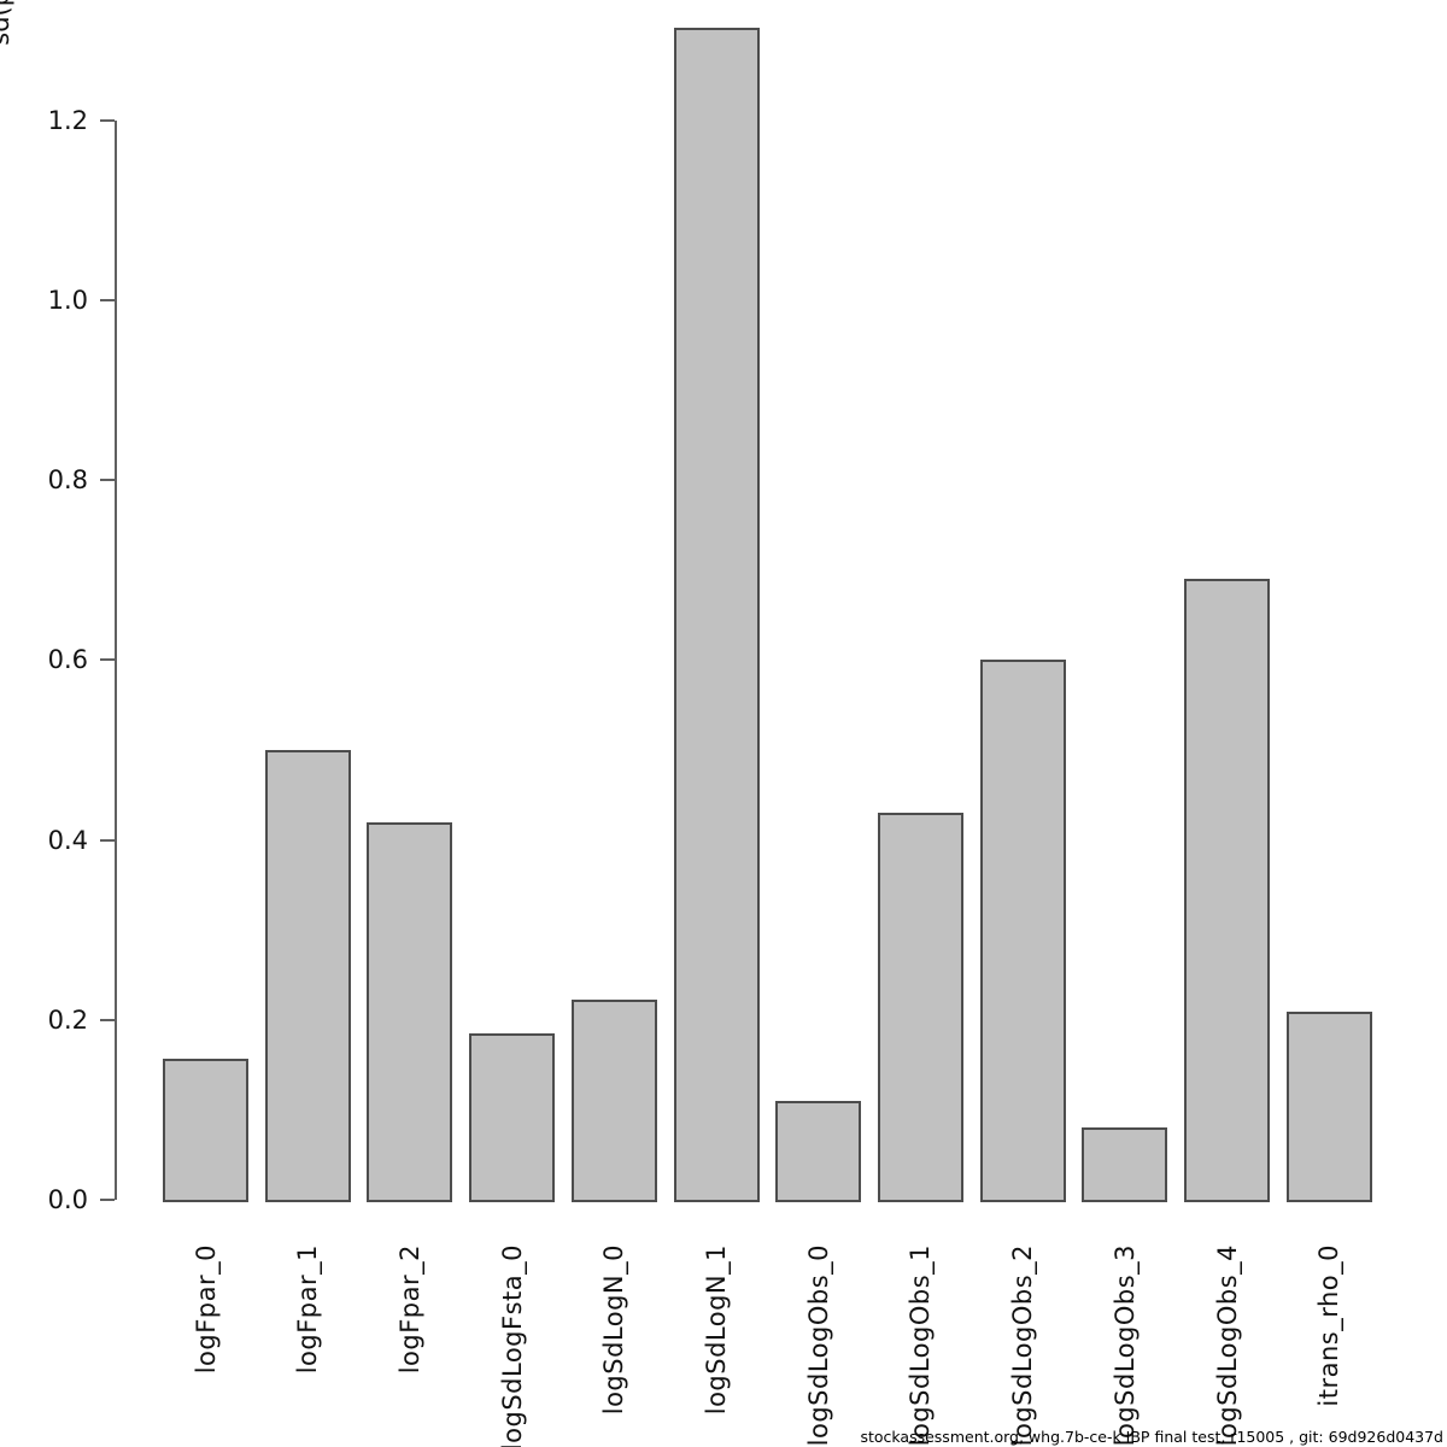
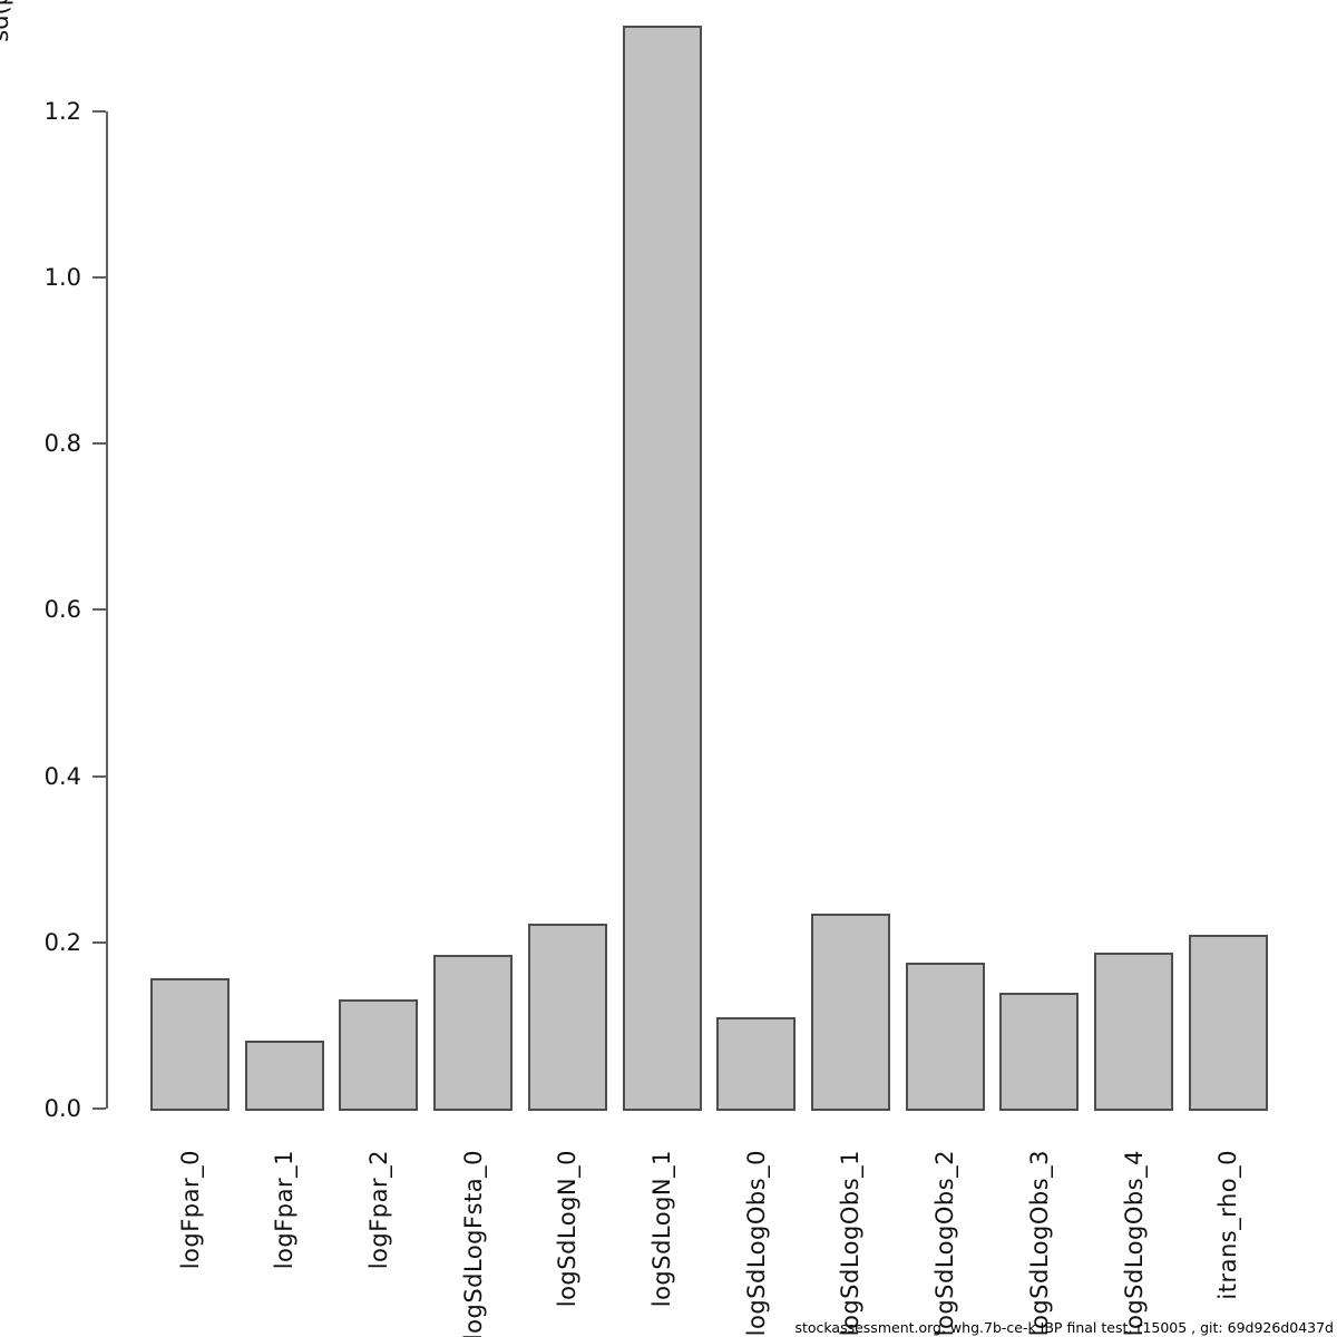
logFpar_1: 0.50 -> 0.08
logFpar_2: 0.42 -> 0.13
logSdLogObs_1: 0.43 -> 0.23
logSdLogObs_2: 0.60 -> 0.17
logSdLogObs_3: 0.08 -> 0.14
logSdLogObs_4: 0.69 -> 0.19
